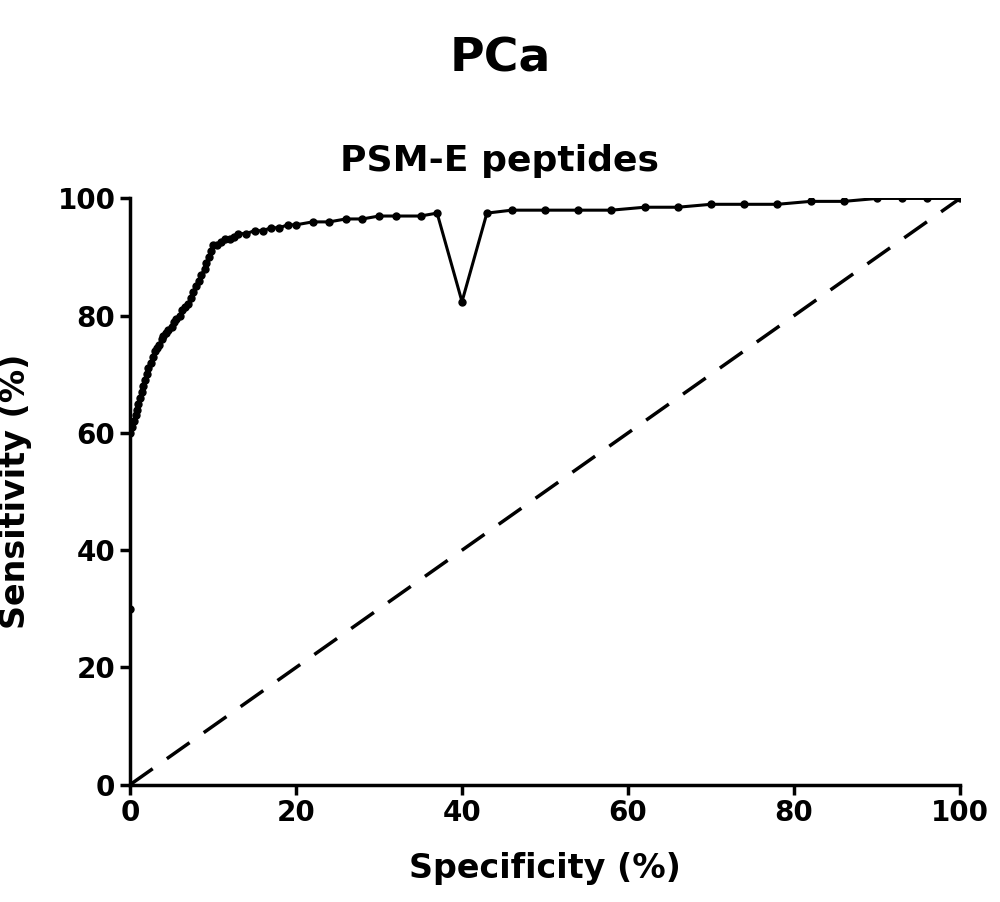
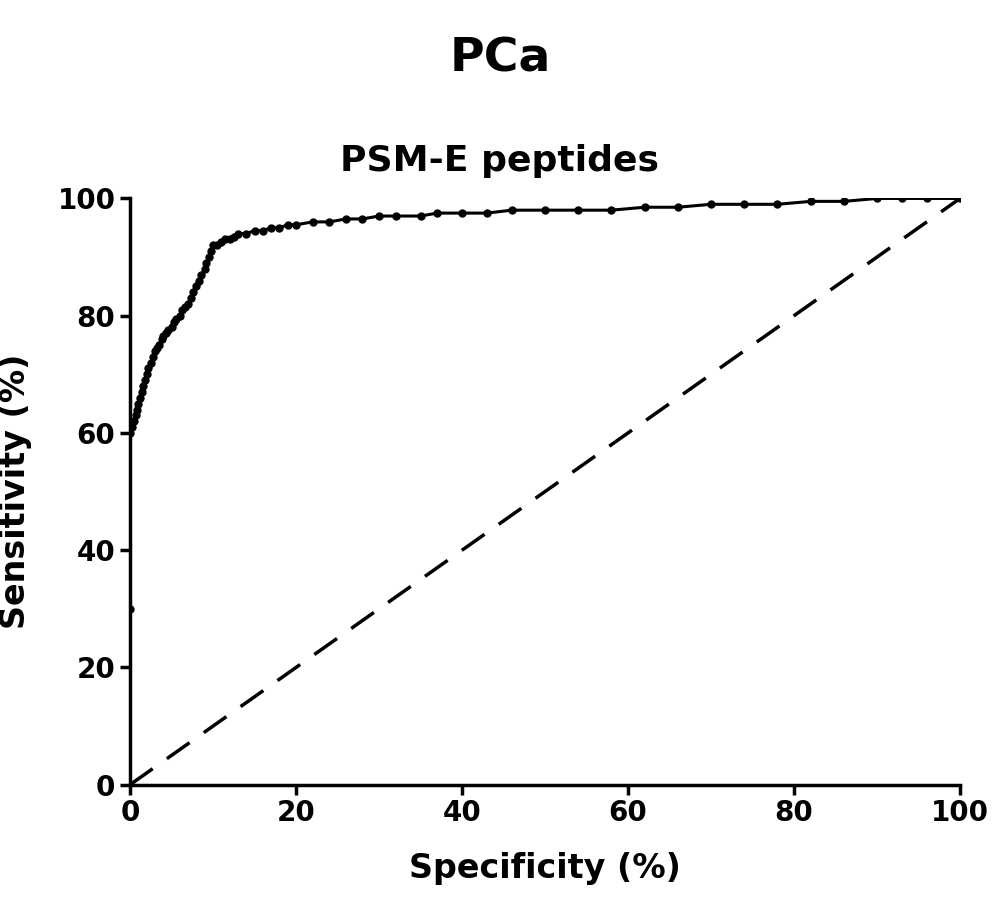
40: 82.4 -> 97.5
